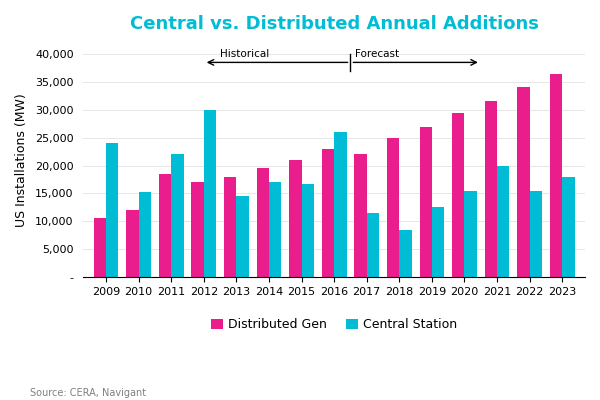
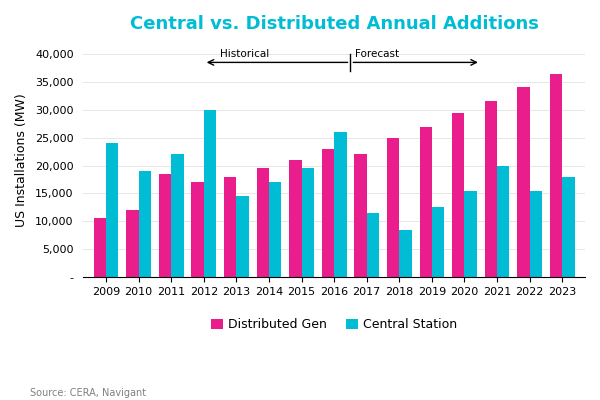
Central Station/2010: 15,200 -> 19,000
Central Station/2015: 16,600 -> 19,500
